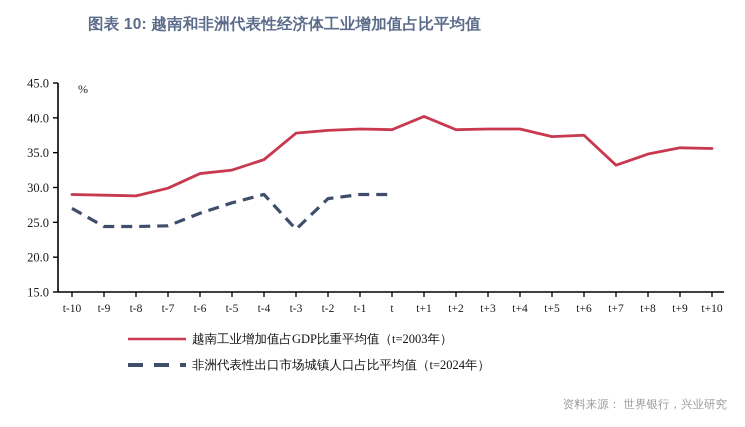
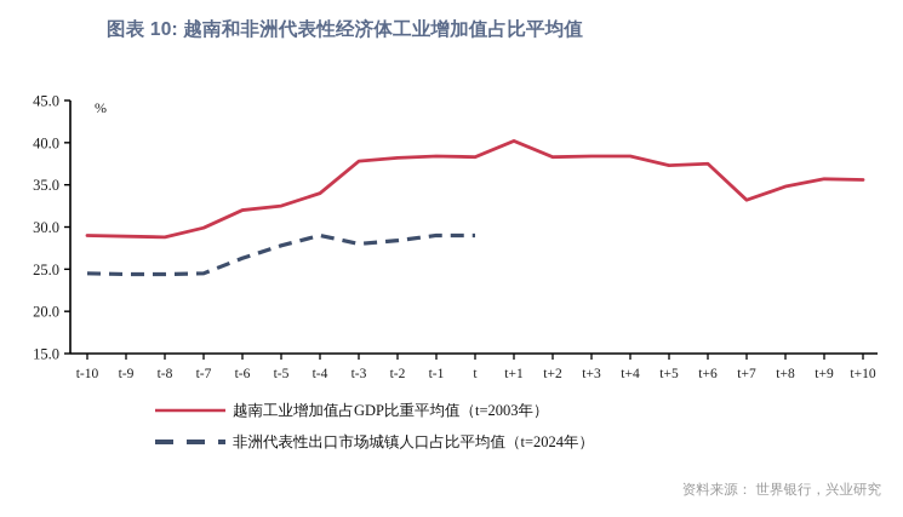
非洲代表性出口市场城镇人口占比平均值（t=2024年）/t-10: 27 -> 24
非洲代表性出口市场城镇人口占比平均值（t=2024年）/t-3: 24 -> 28
